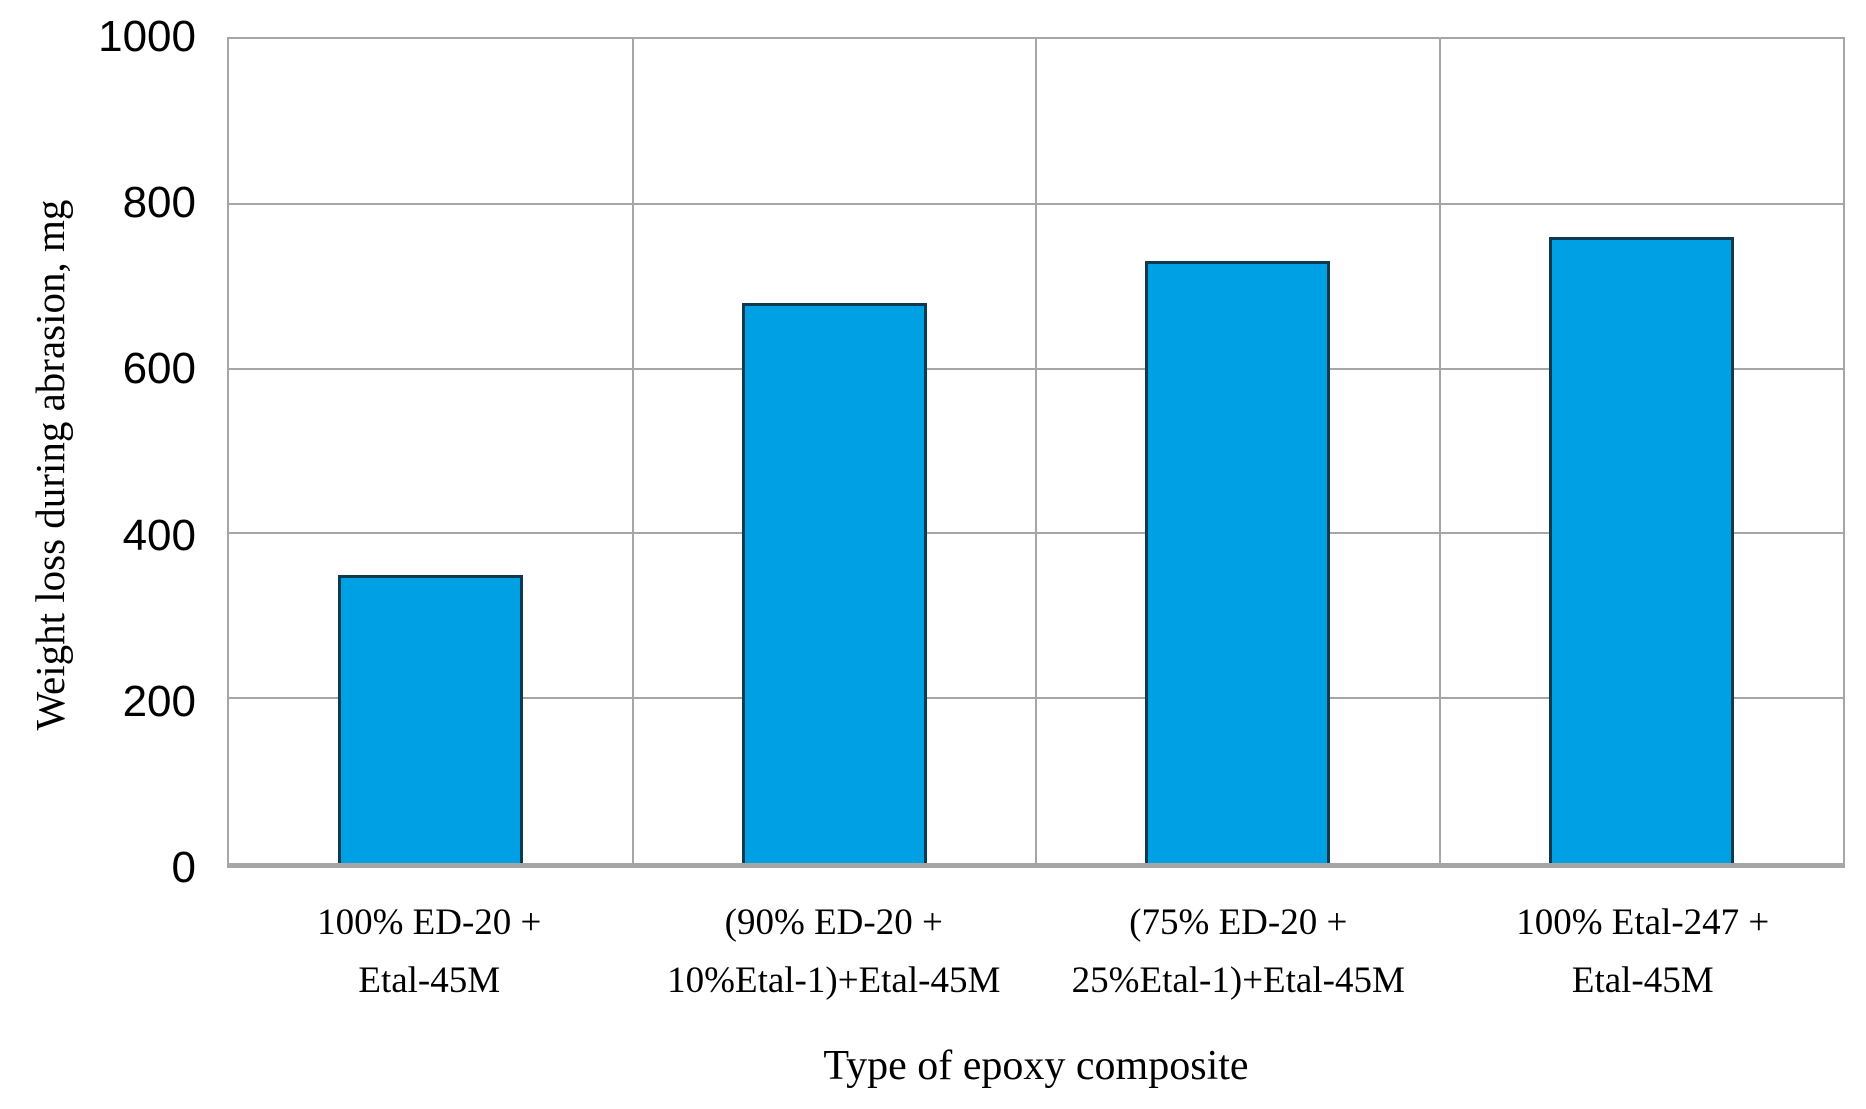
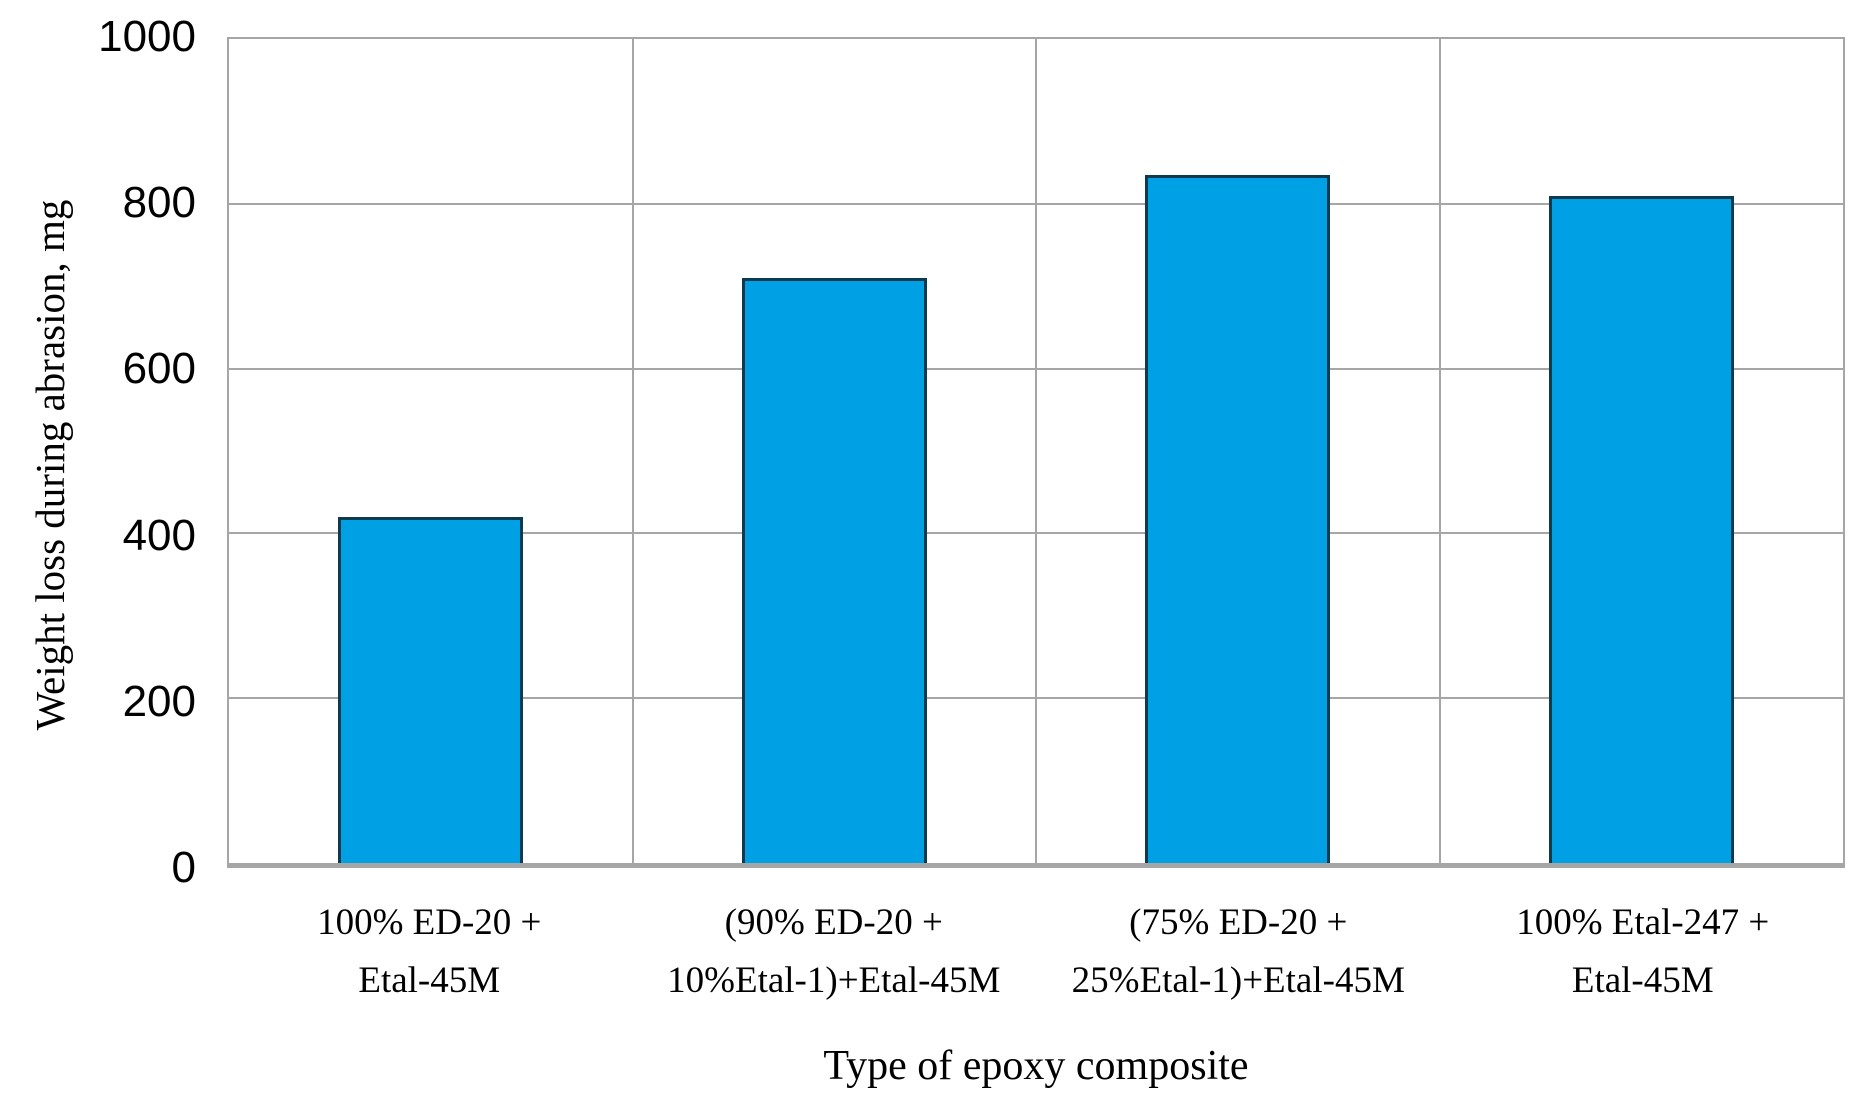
100% ED-20 + Etal-45M: 350 -> 420
(90% ED-20 + 10%Etal-1)+Etal-45M: 680 -> 710
(75% ED-20 + 25%Etal-1)+Etal-45M: 730 -> 840
100% Etal-247 + Etal-45M: 760 -> 810
